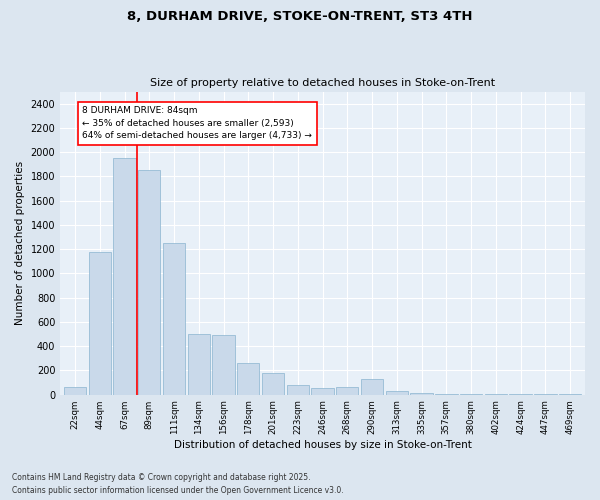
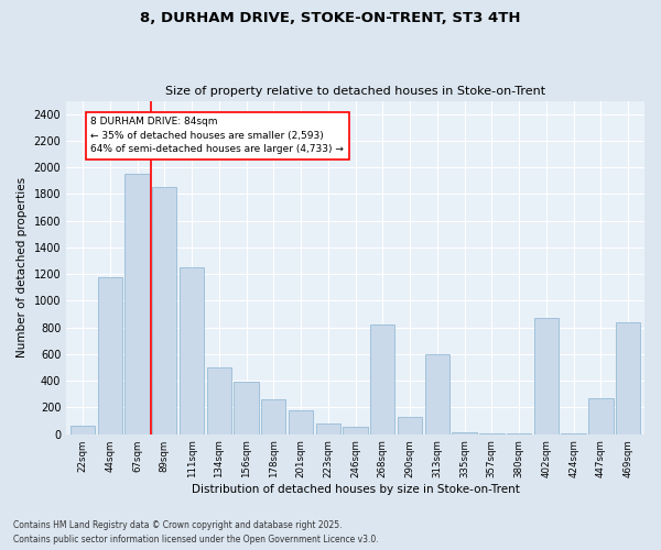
156sqm: 490 -> 390
268sqm: 60 -> 820
313sqm: 30 -> 600
402sqm: 0 -> 870
447sqm: 0 -> 270
469sqm: 0 -> 840
